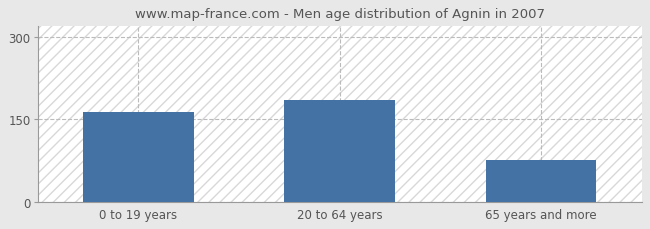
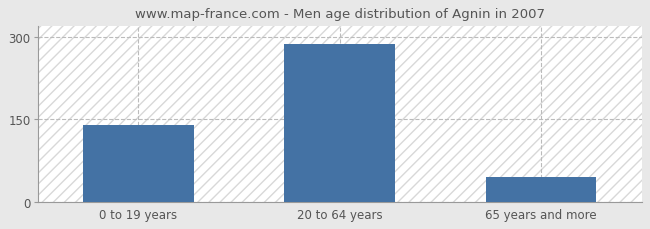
0 to 19 years: 164 -> 140
20 to 64 years: 186 -> 286
65 years and more: 76 -> 46
